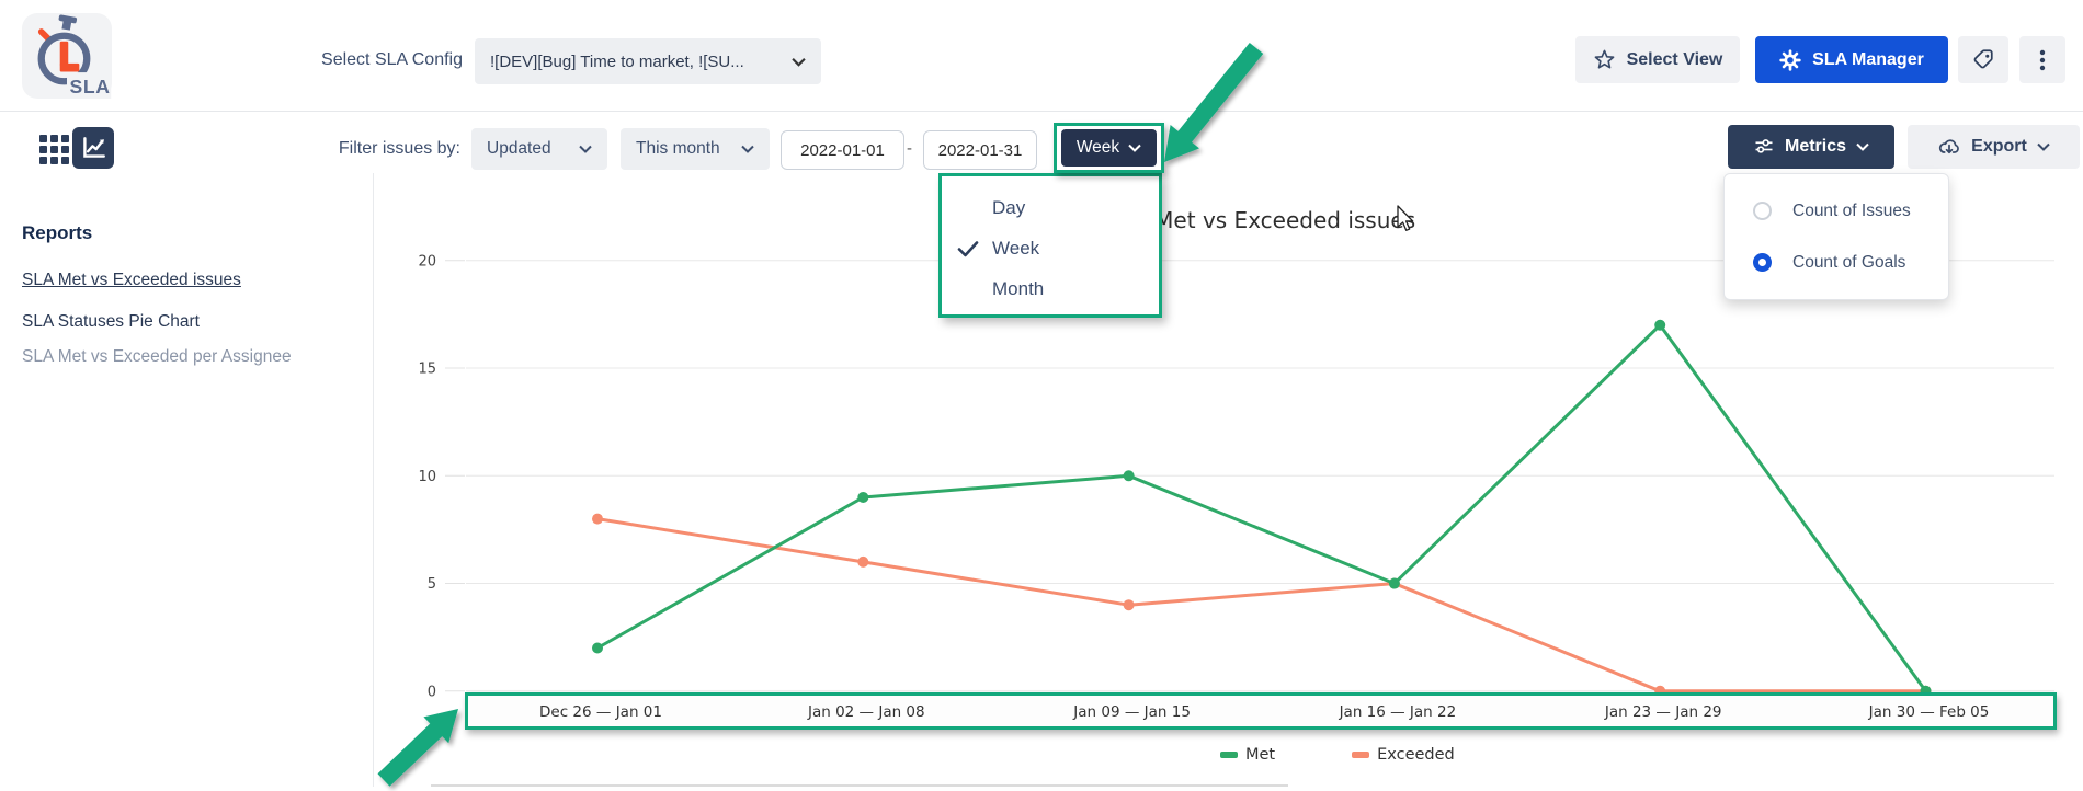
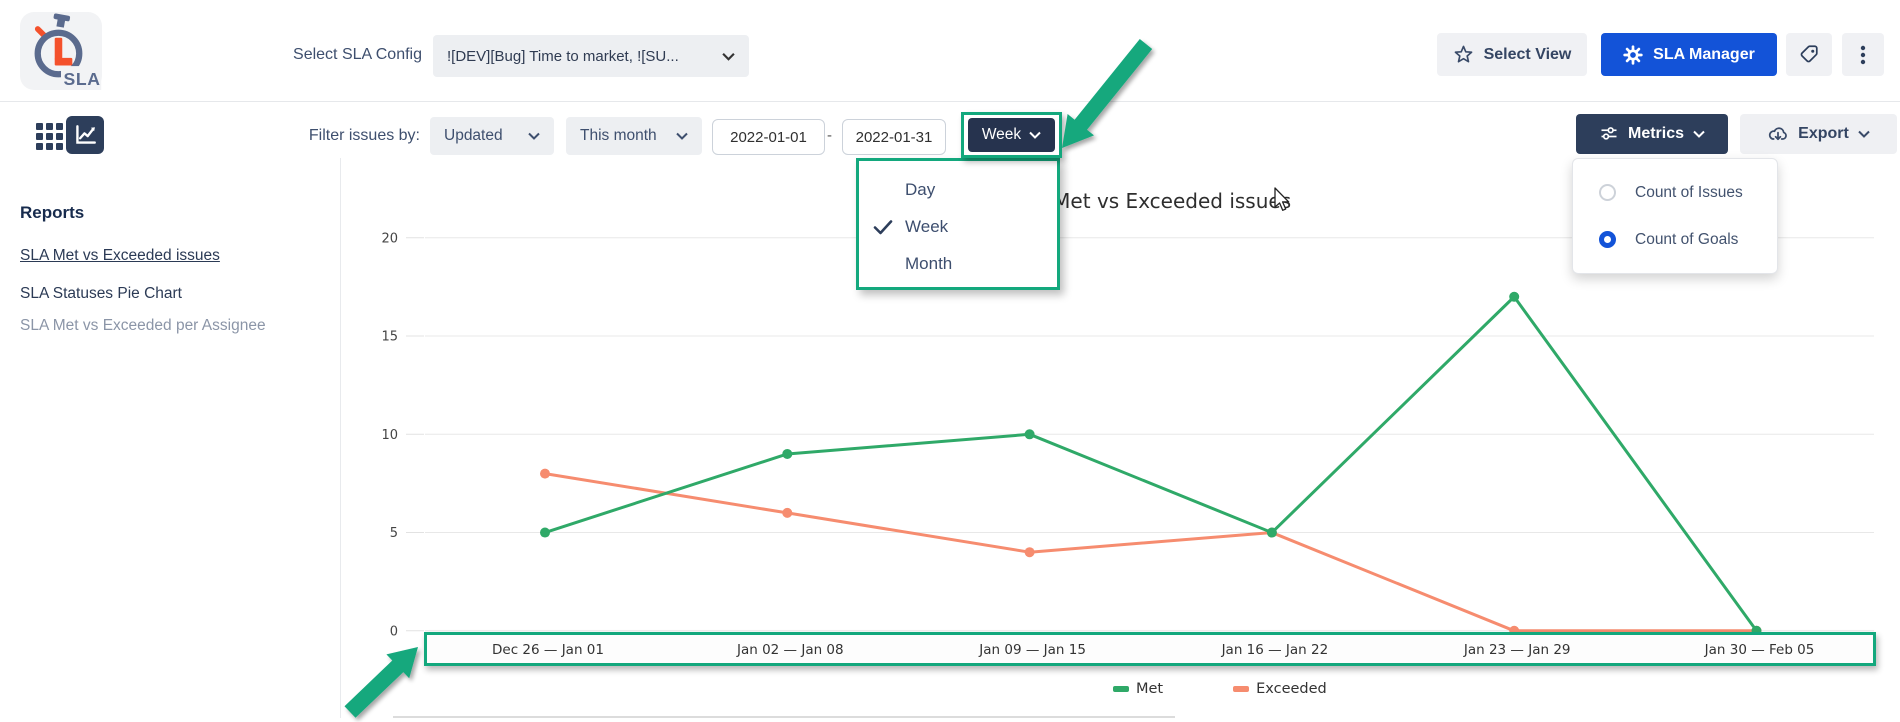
Met/Dec 26 — Jan 01: 2 -> 5
